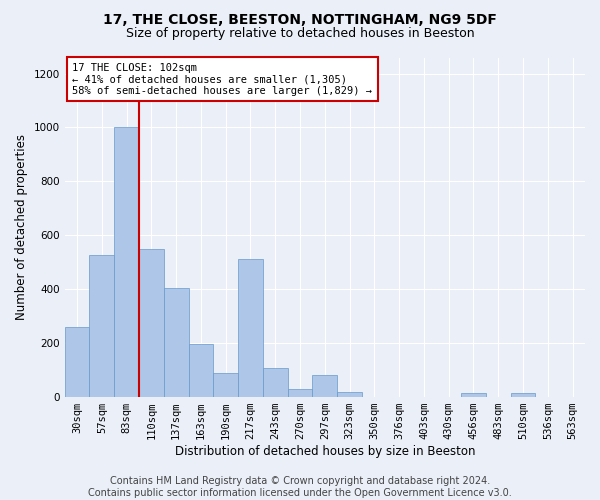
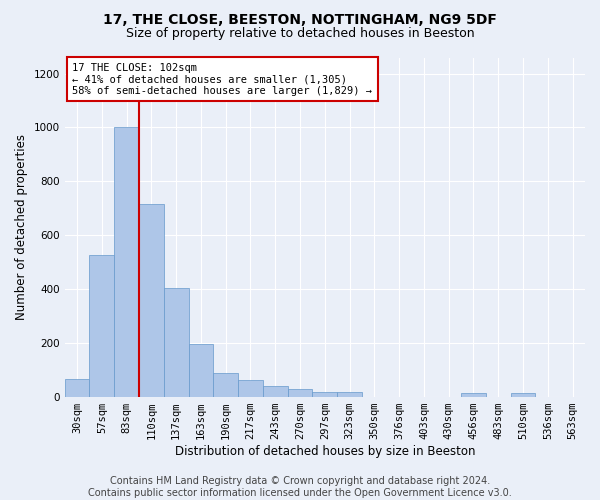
30sqm: 260 -> 65
110sqm: 550 -> 715
217sqm: 510 -> 60
243sqm: 105 -> 40
297sqm: 80 -> 18
